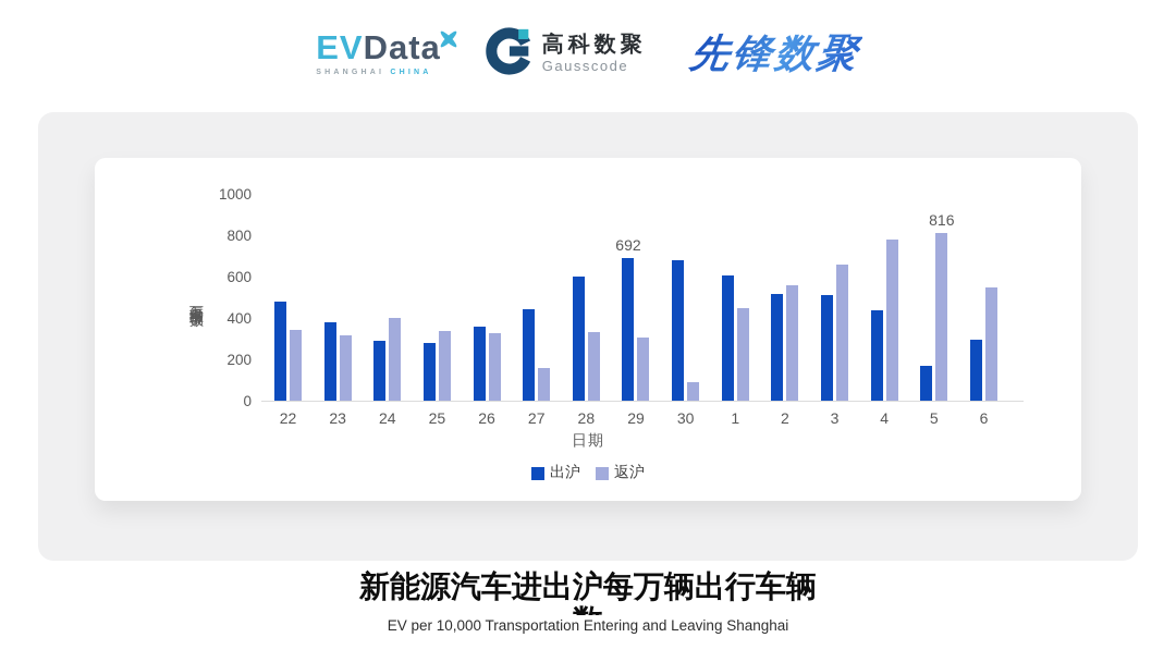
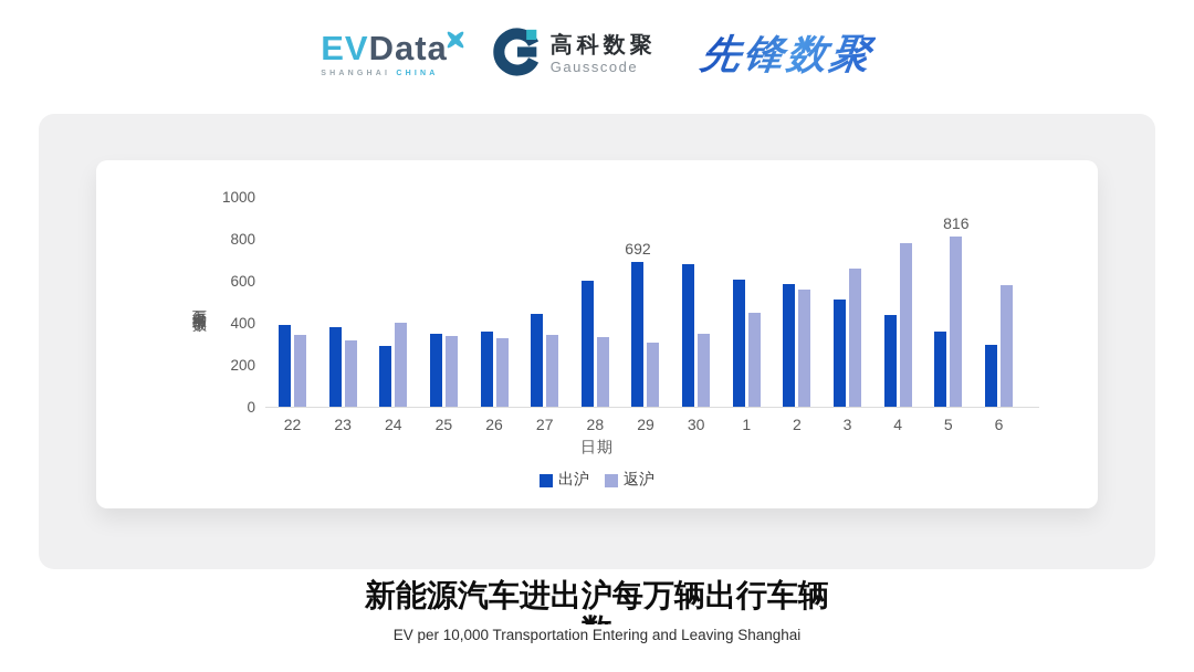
出沪/22: 480 -> 390
出沪/25: 280 -> 350
返沪/27: 160 -> 340
返沪/30: 90 -> 350
出沪/2: 520 -> 580
出沪/5: 170 -> 360
返沪/6: 550 -> 580
